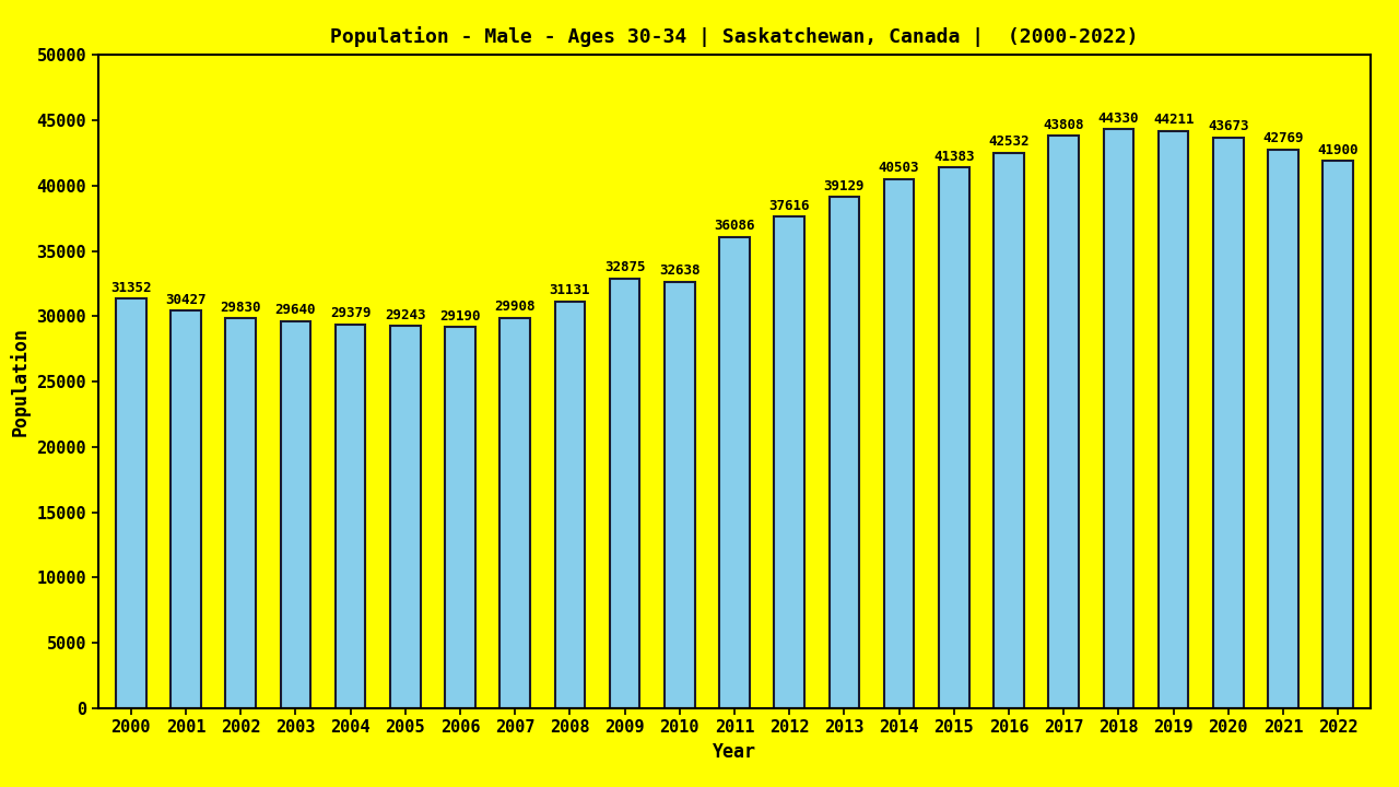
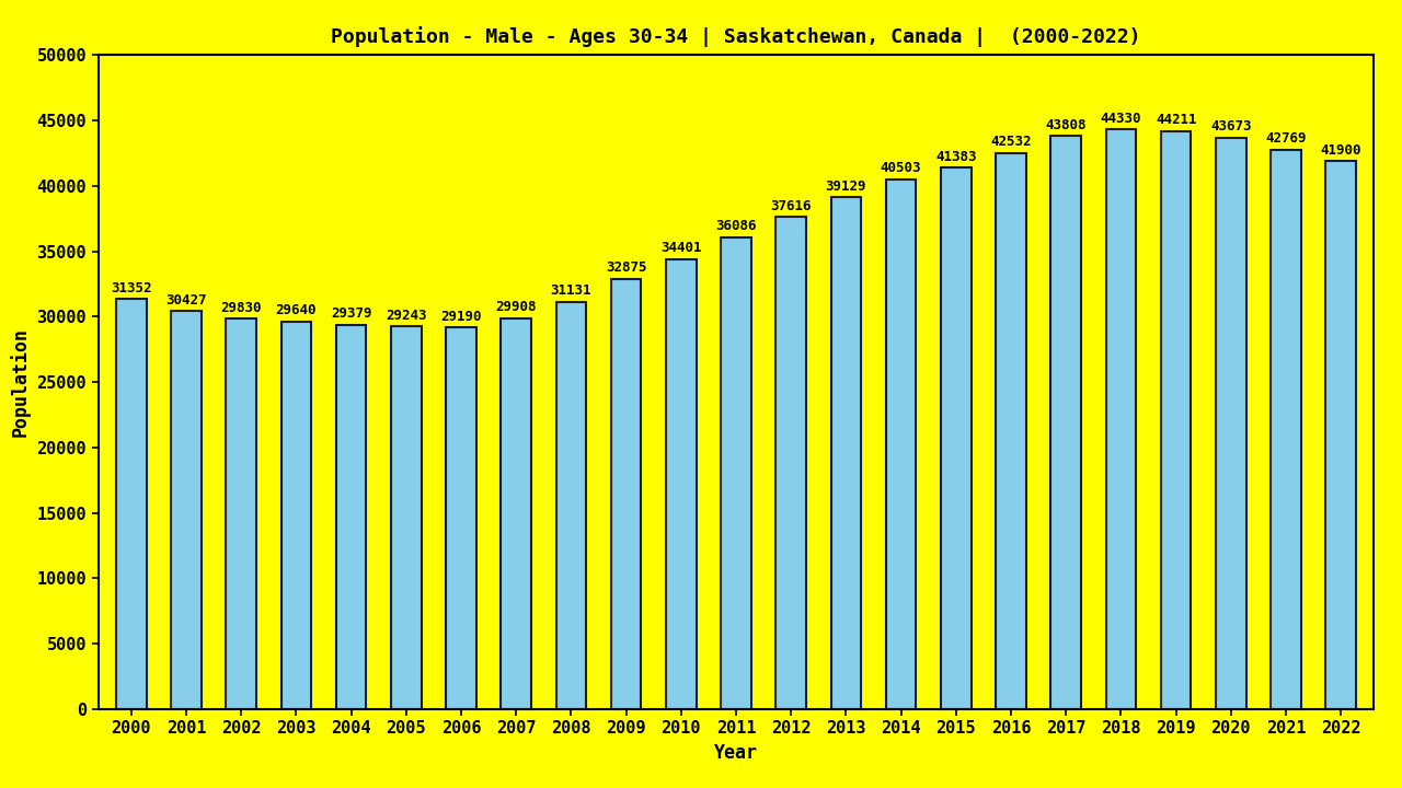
2010: 32638 -> 34401
